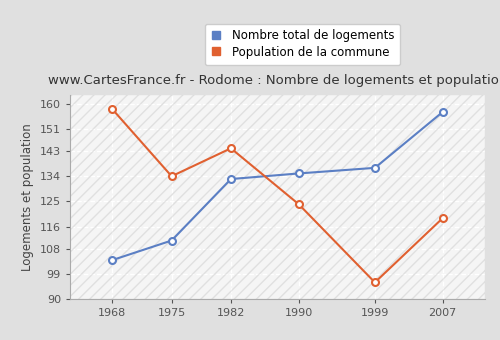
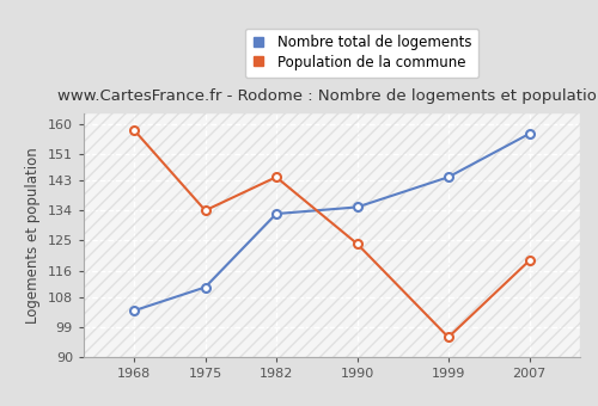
Nombre total de logements/1999: 137 -> 144
